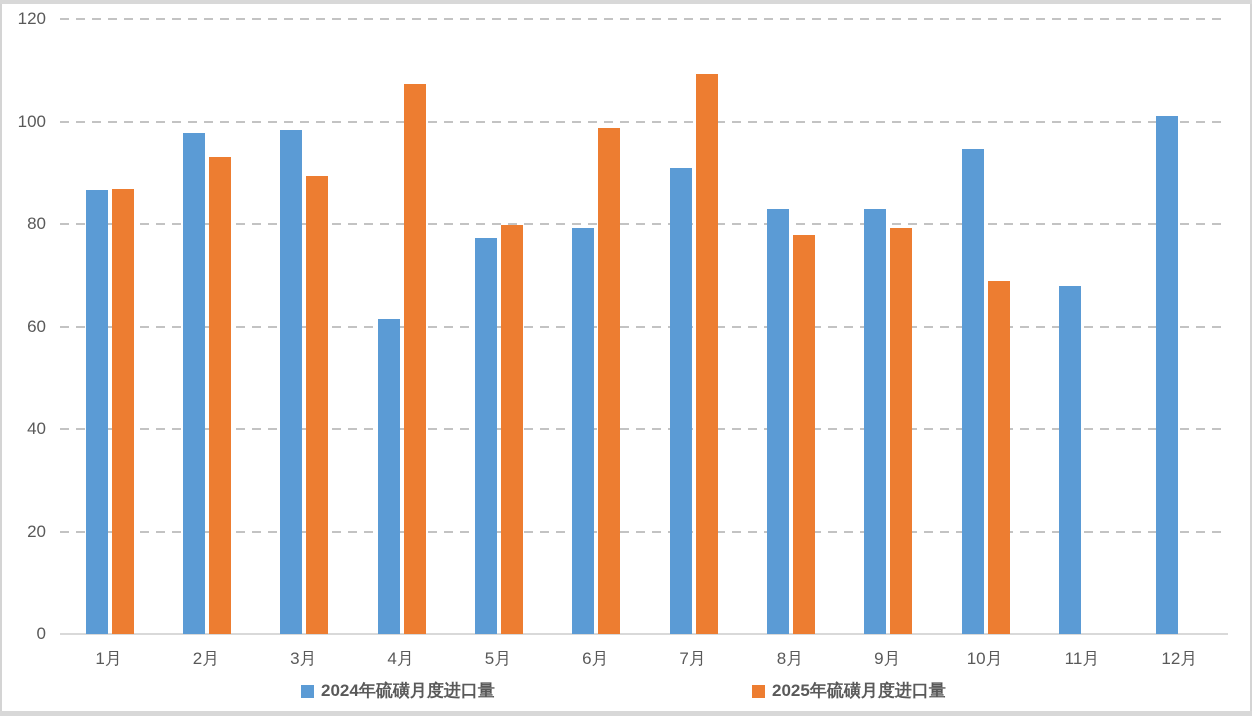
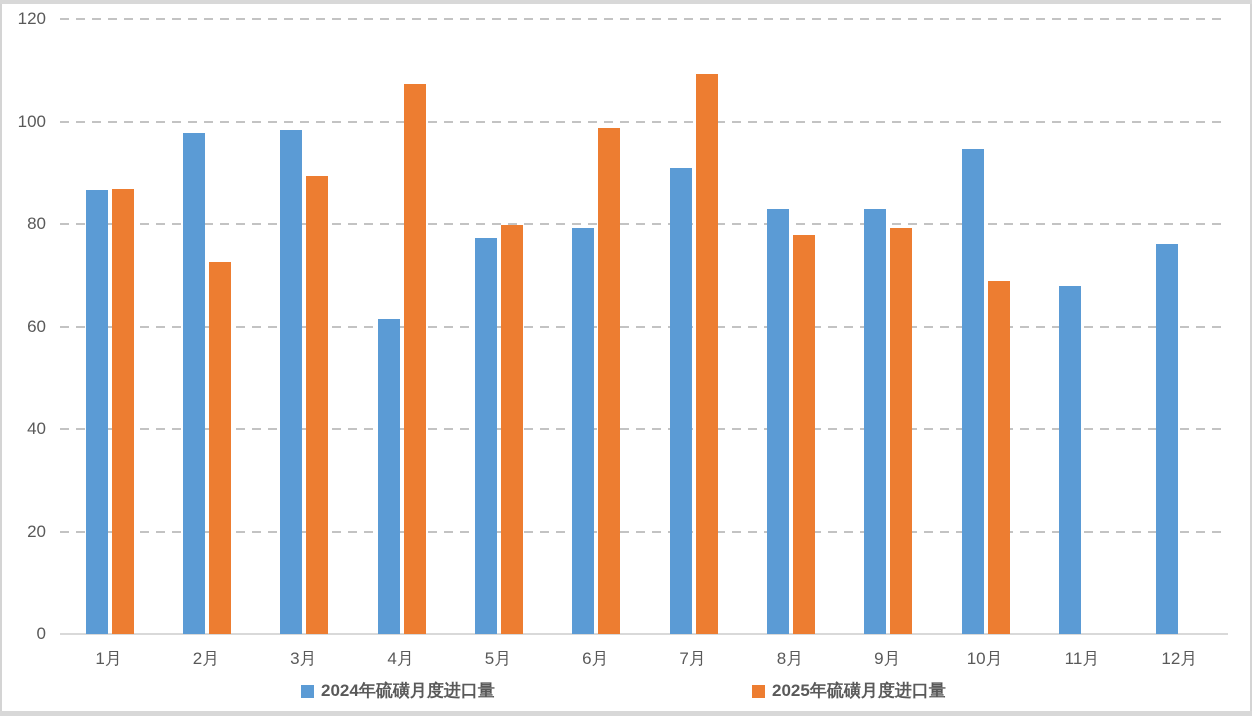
2025年硫磺月度进口量/2月: 93 -> 73
2024年硫磺月度进口量/12月: 101 -> 76
